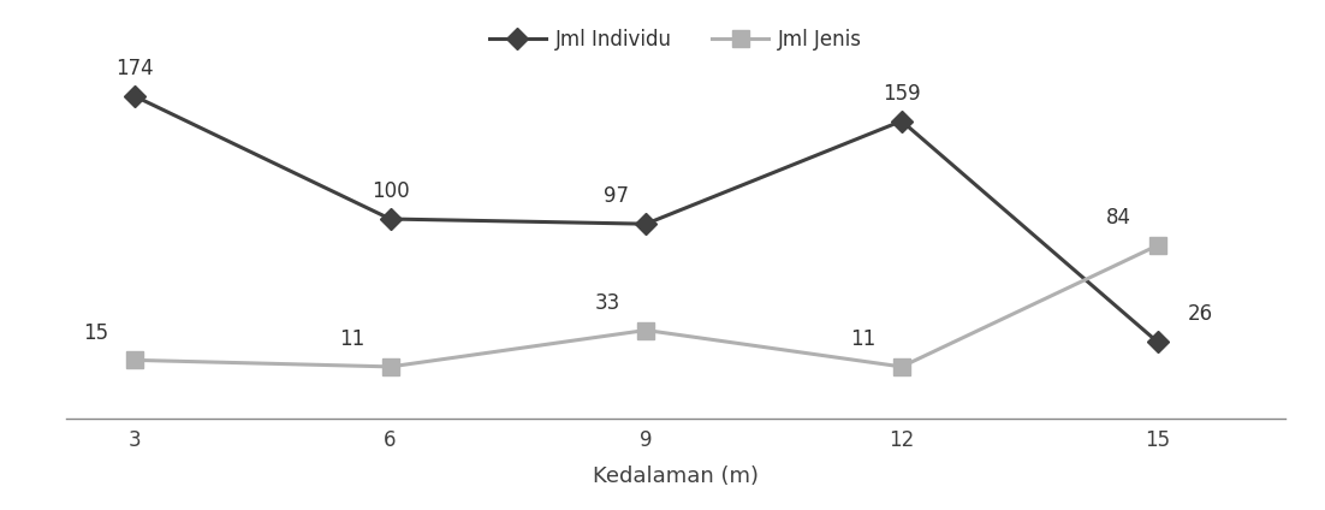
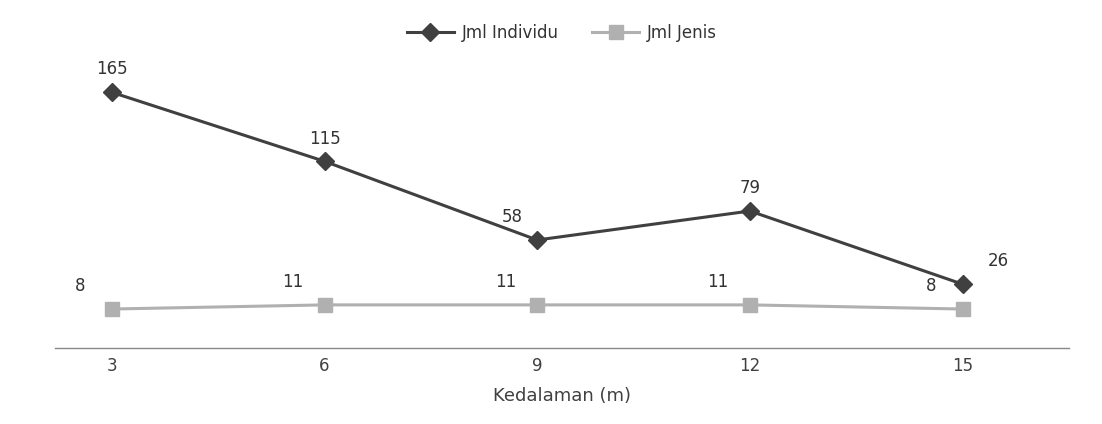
Jml Individu/3: 174 -> 165
Jml Jenis/3: 15 -> 8
Jml Individu/6: 100 -> 115
Jml Individu/9: 97 -> 58
Jml Jenis/9: 33 -> 11
Jml Individu/12: 159 -> 79
Jml Jenis/15: 84 -> 8
